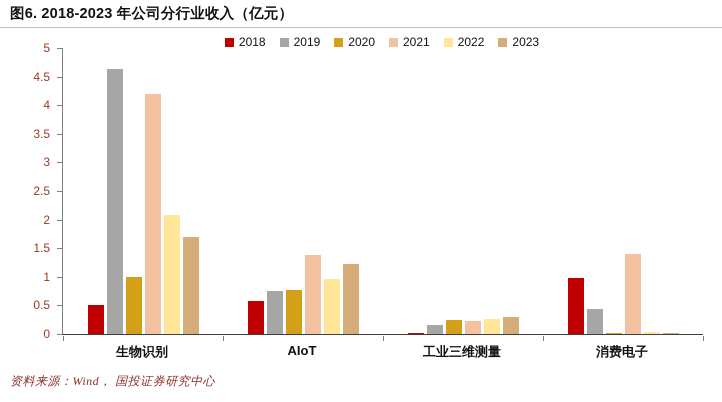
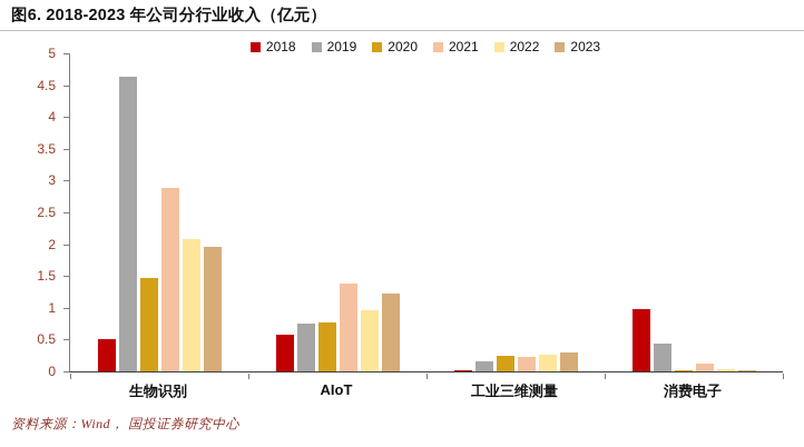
2020/生物识别: 1.0 -> 1.5
2021/生物识别: 4.2 -> 2.9
2023/生物识别: 1.7 -> 1.9
2021/消费电子: 1.4 -> 0.1
